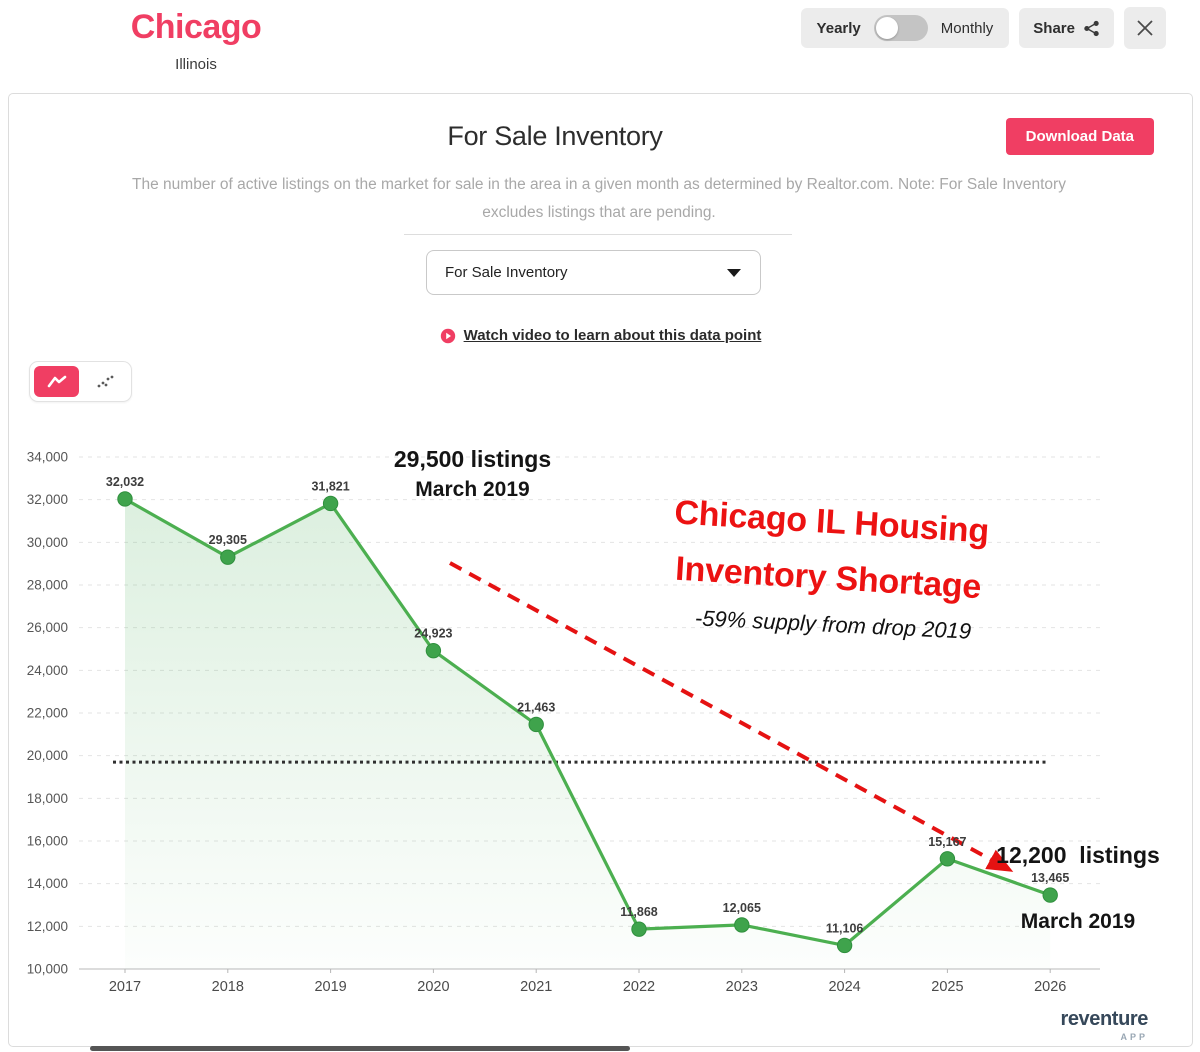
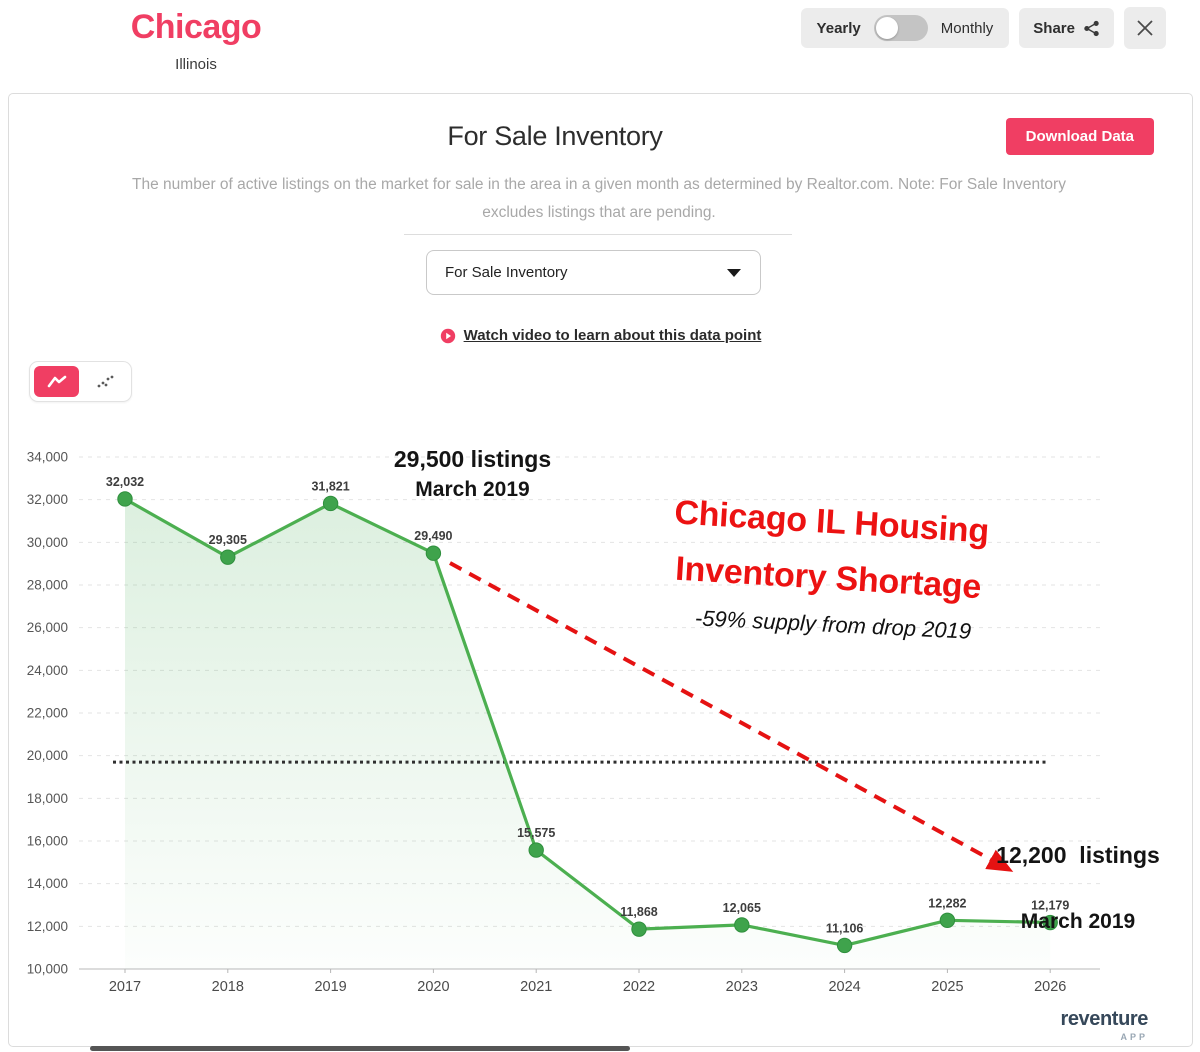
2020: 24,923 -> 29,490
2021: 21,463 -> 15,575
2025: 15,167 -> 12,282
2026: 13,465 -> 12,179
